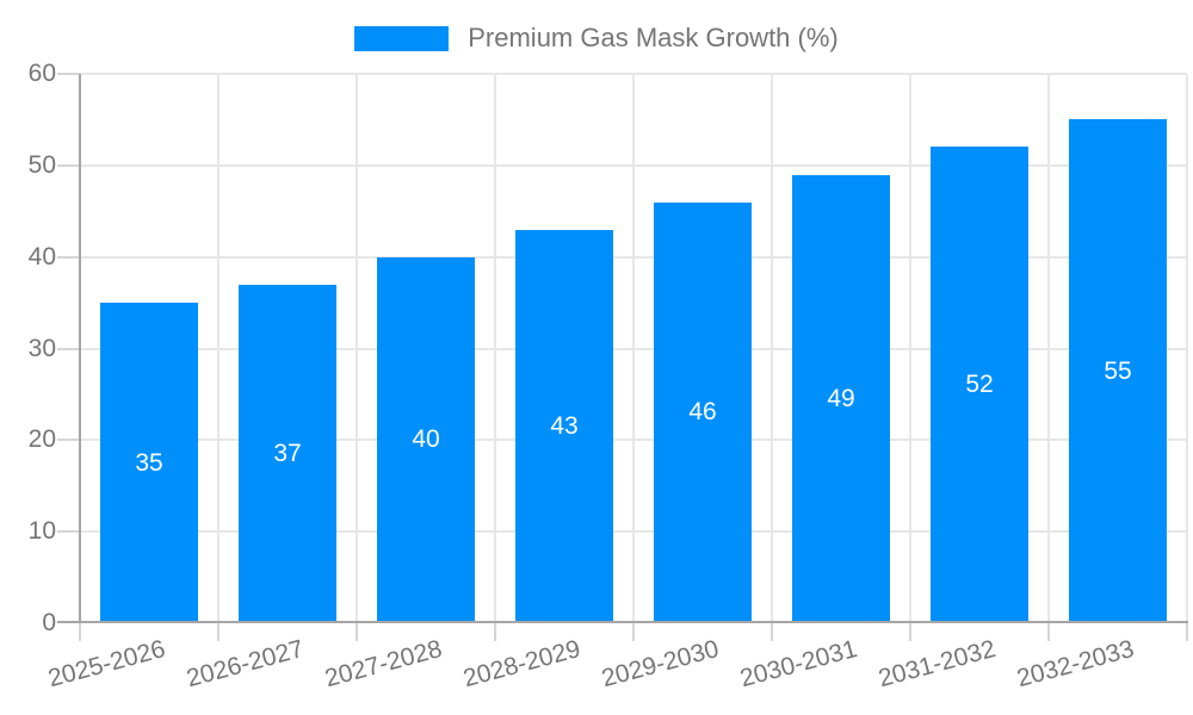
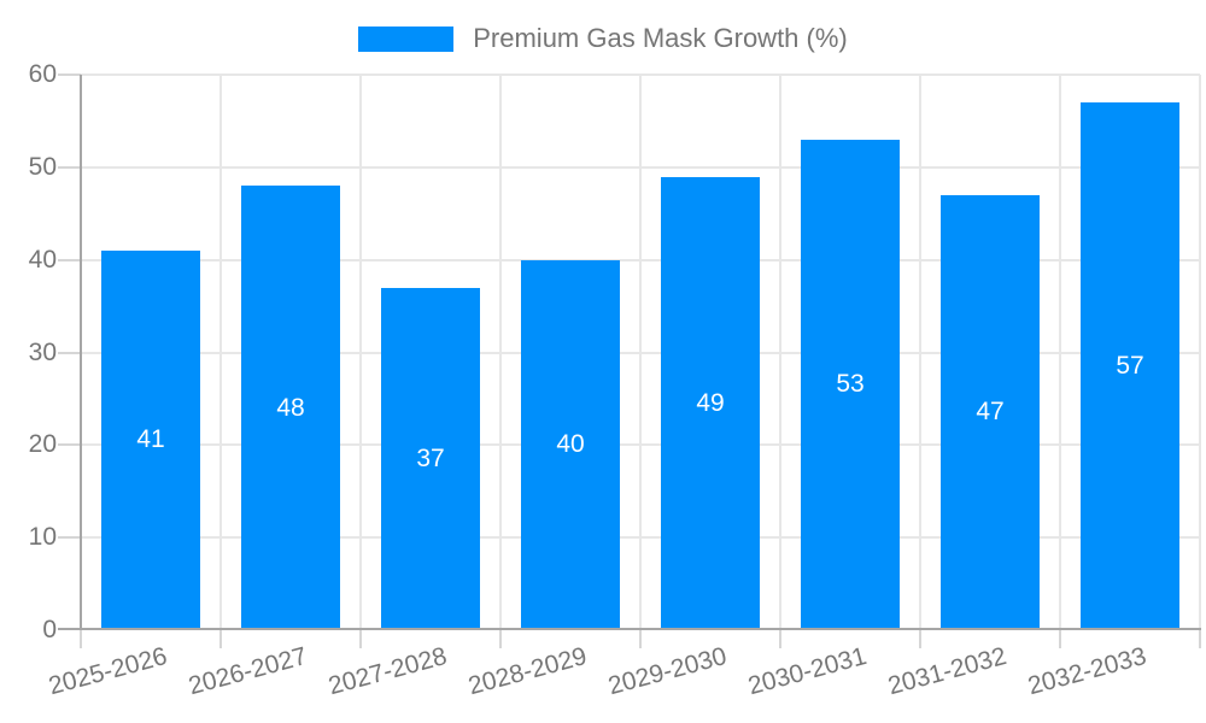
2025-2026: 35 -> 41
2026-2027: 37 -> 48
2027-2028: 40 -> 37
2028-2029: 43 -> 40
2029-2030: 46 -> 49
2030-2031: 49 -> 53
2031-2032: 52 -> 47
2032-2033: 55 -> 57
